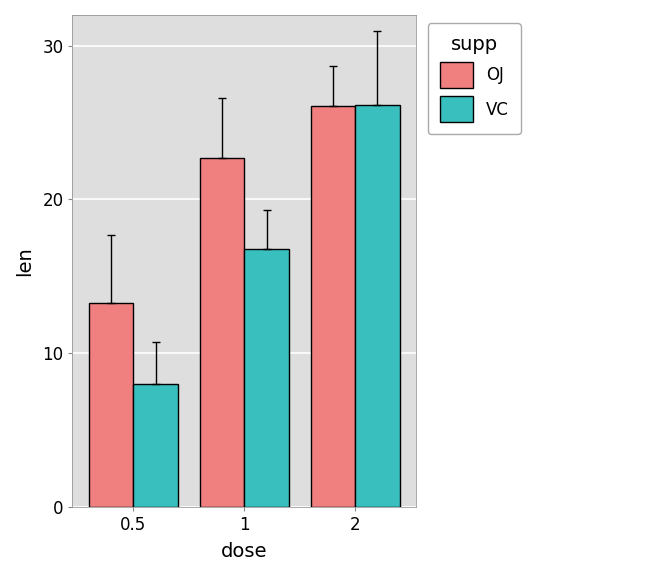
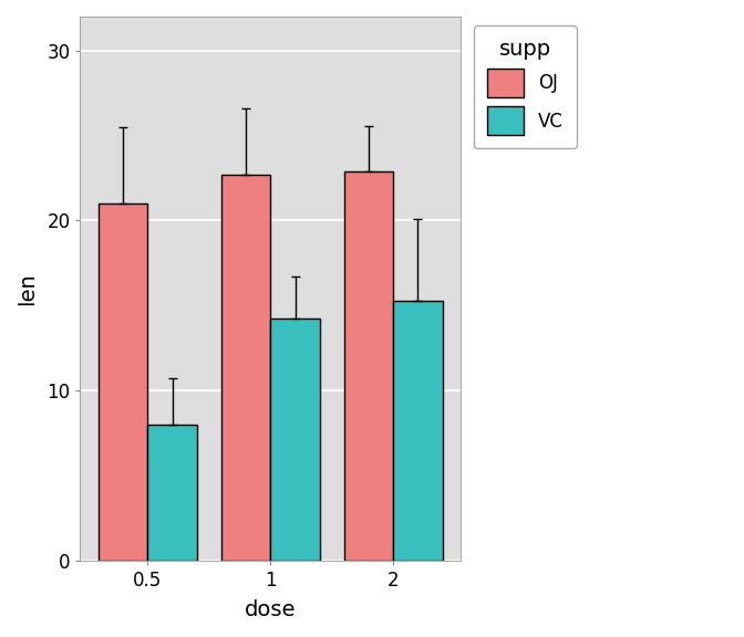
OJ/0.5: 13.2 -> 21.0
VC/1: 16.8 -> 14.2
OJ/2: 26.1 -> 22.9
VC/2: 26.1 -> 15.3
